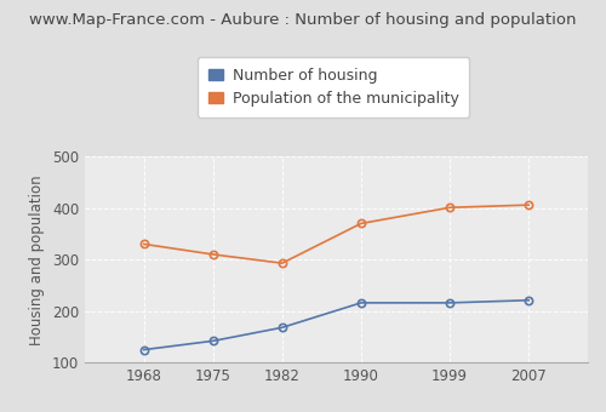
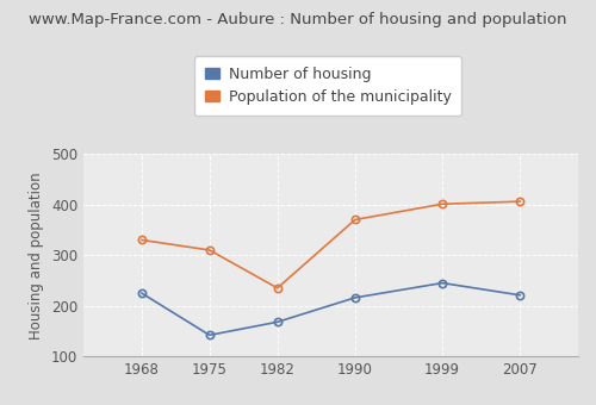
Number of housing/1968: 125 -> 225
Population of the municipality/1982: 293 -> 235
Number of housing/1999: 216 -> 245
